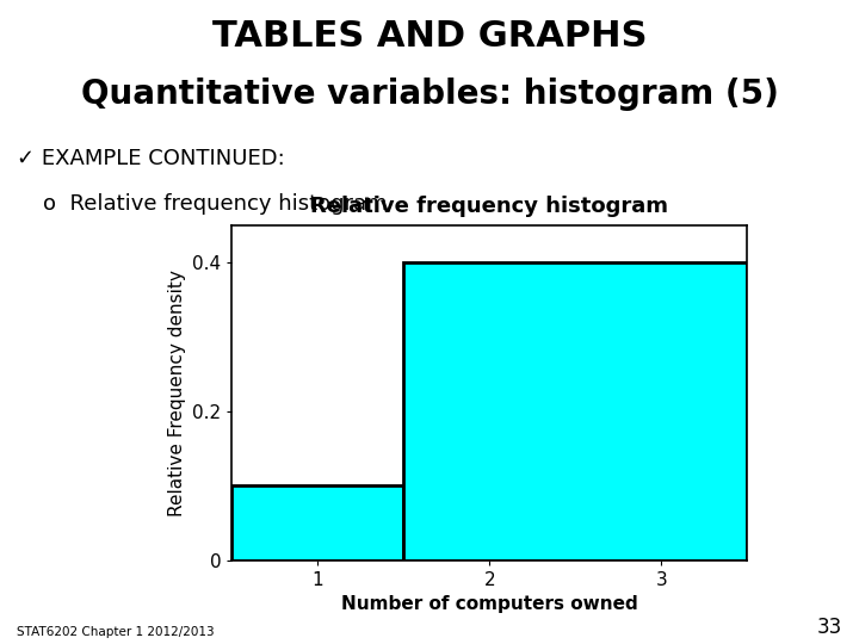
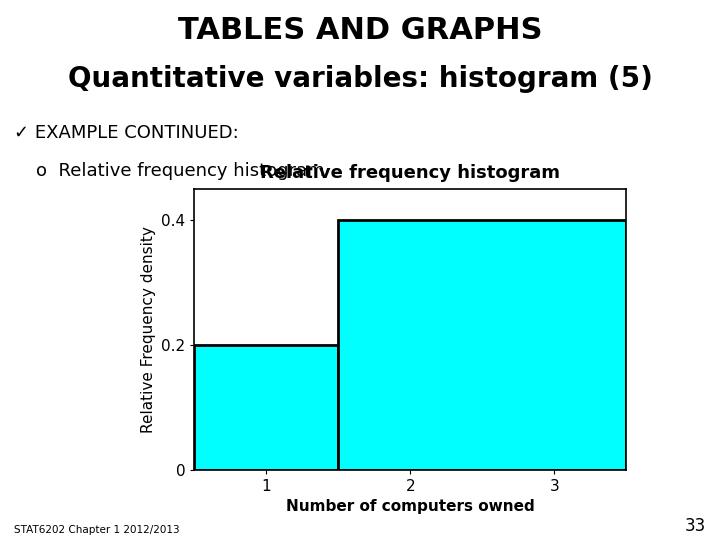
1: 0.1 -> 0.2
